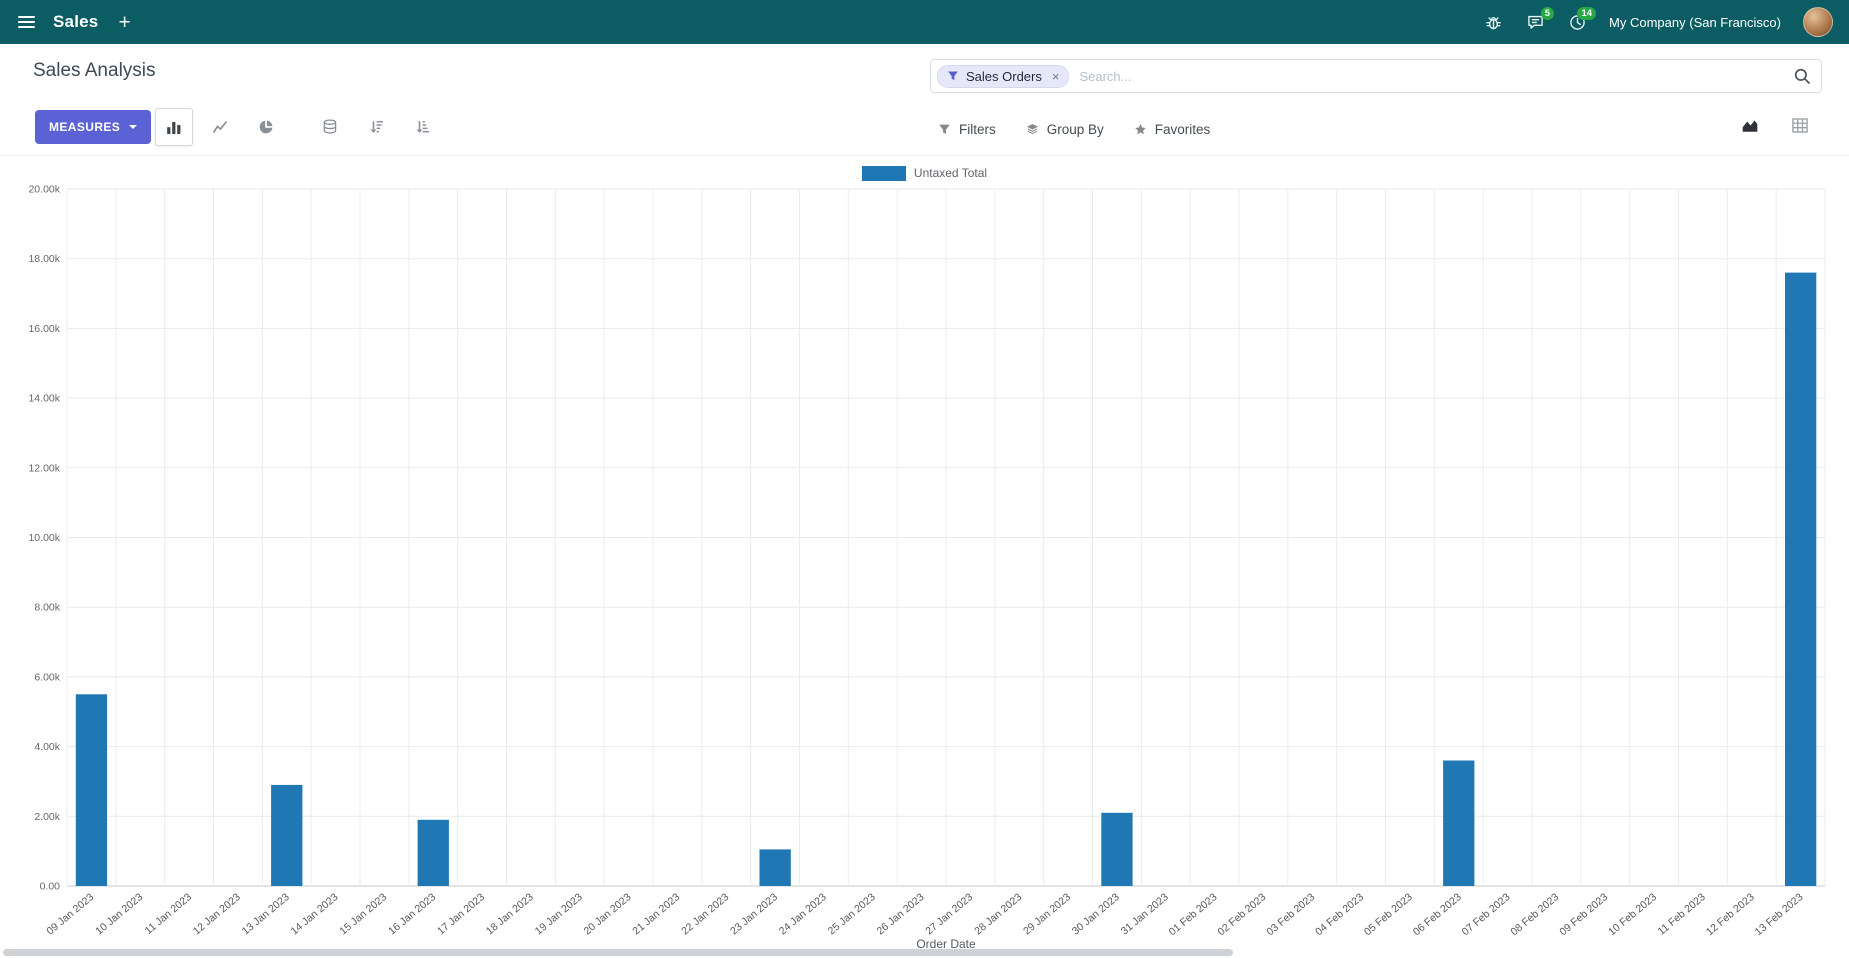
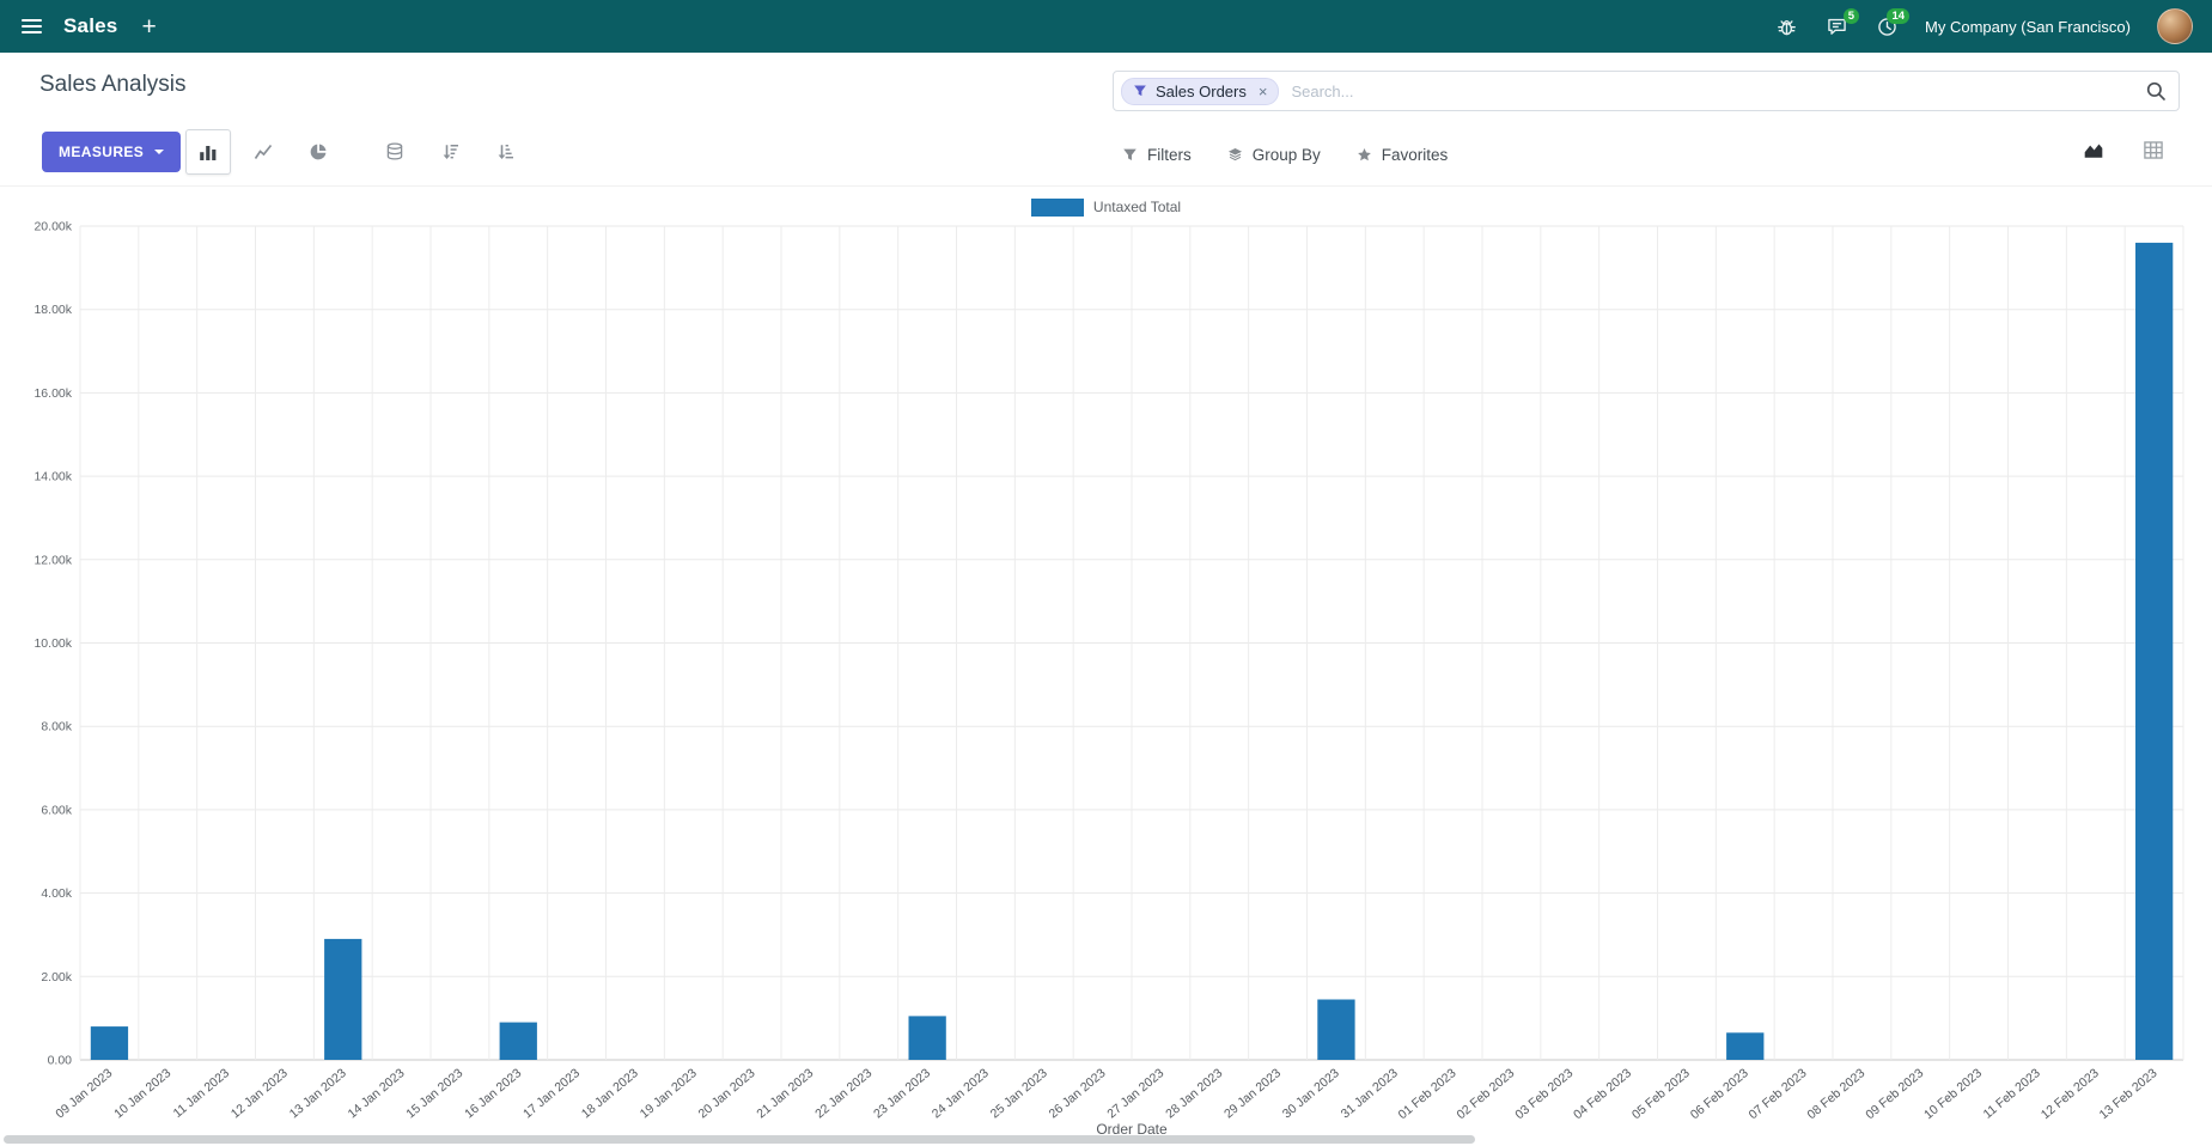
09 Jan 2023: 5.5k -> 0.8k
16 Jan 2023: 1.9k -> 0.9k
30 Jan 2023: 2.1k -> 1.4k
06 Feb 2023: 3.6k -> 0.6k
13 Feb 2023: 17.6k -> 19.6k
